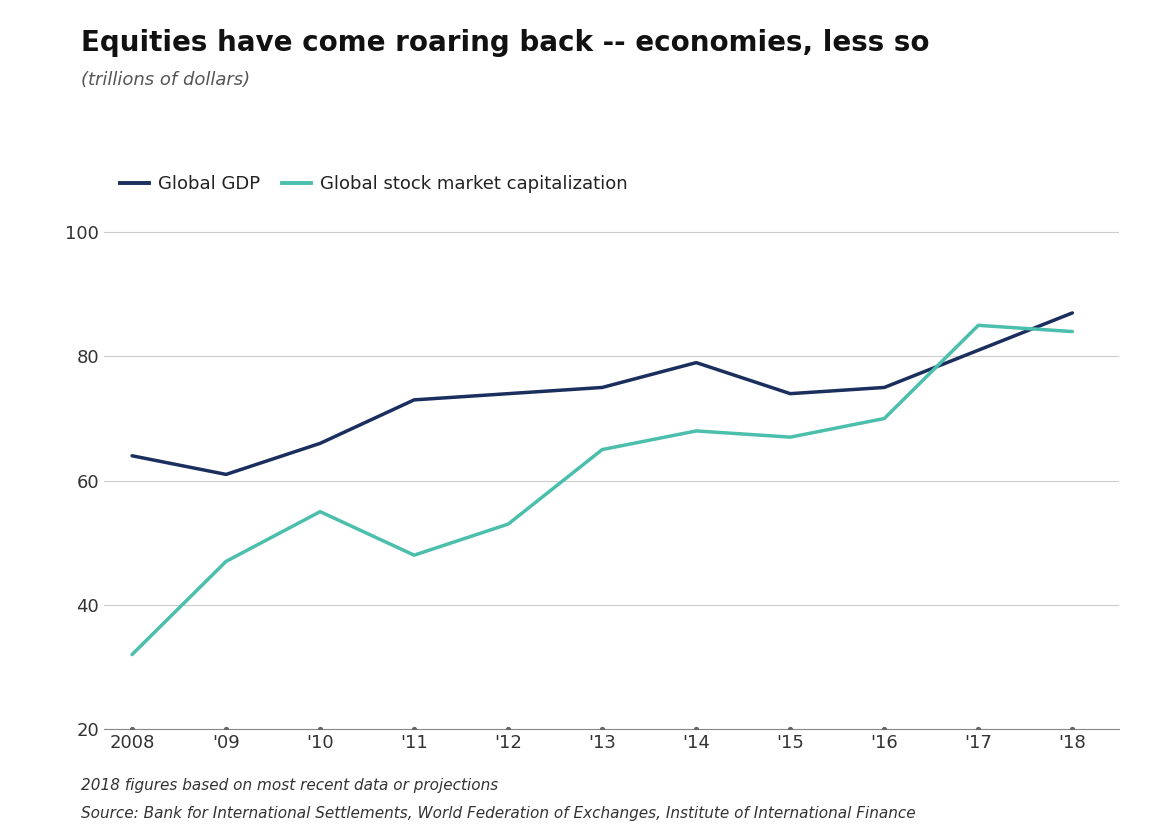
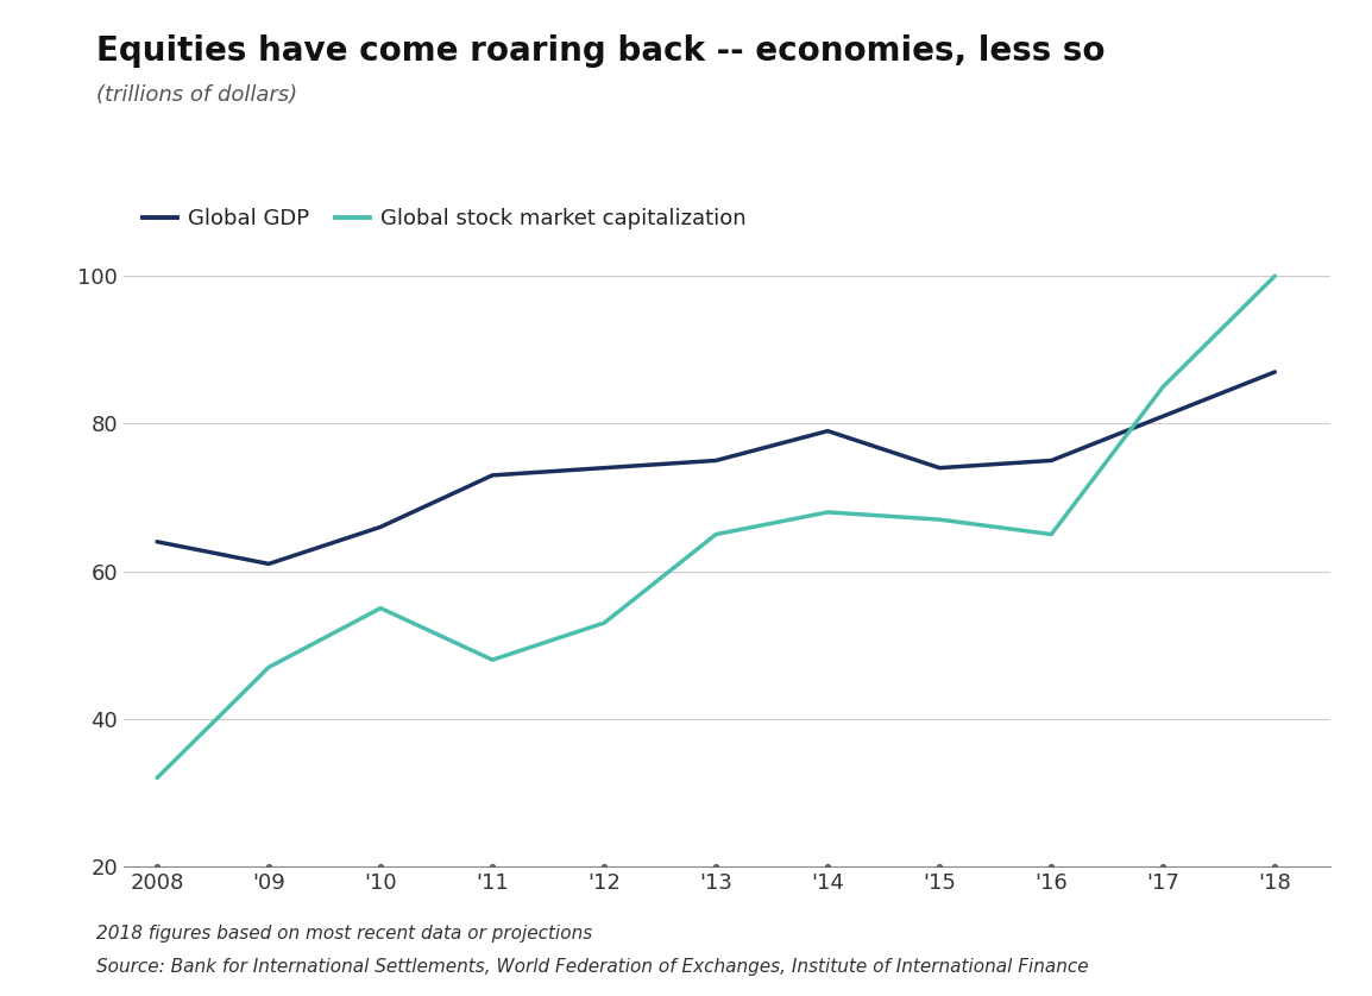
Global stock market capitalization/'16: 70 -> 65
Global stock market capitalization/'18: 84 -> 100
